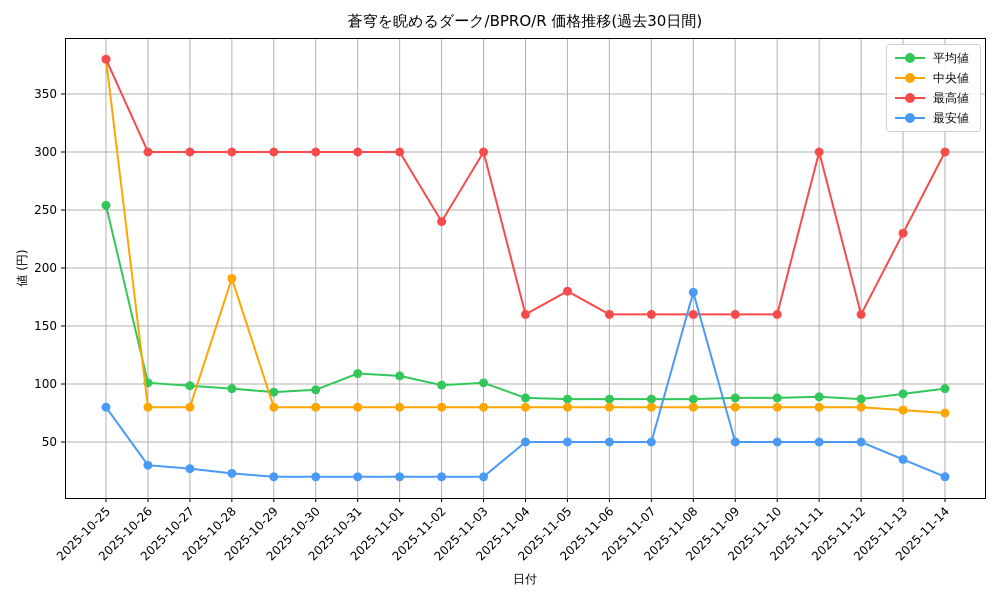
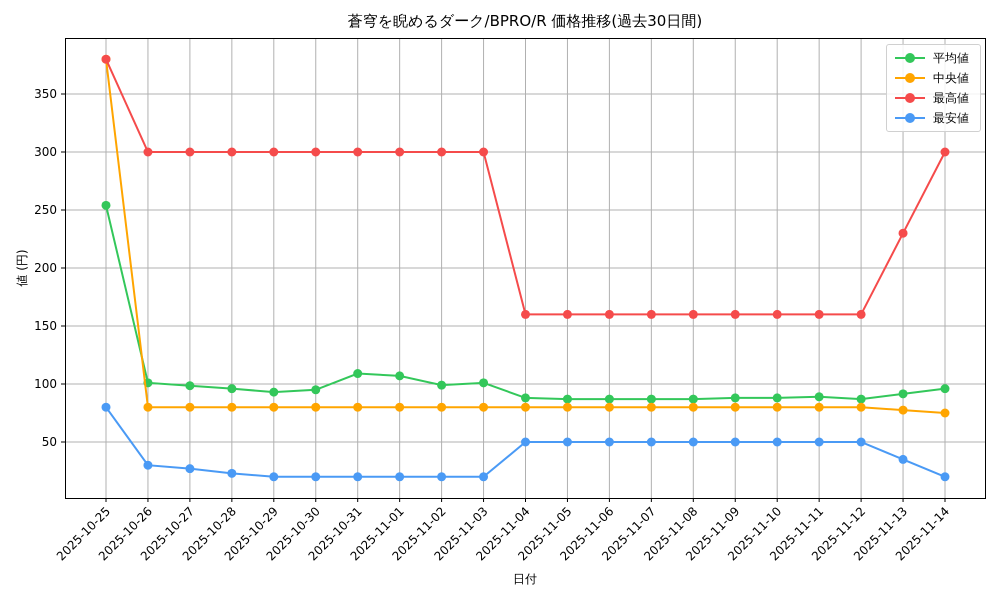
中央値/2025-10-28: 191 -> 80
最高値/2025-11-02: 240 -> 300
最高値/2025-11-05: 180 -> 160
最安値/2025-11-08: 179 -> 50
最高値/2025-11-11: 300 -> 160
